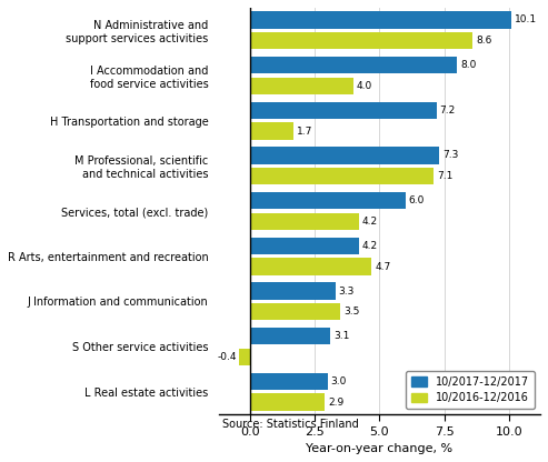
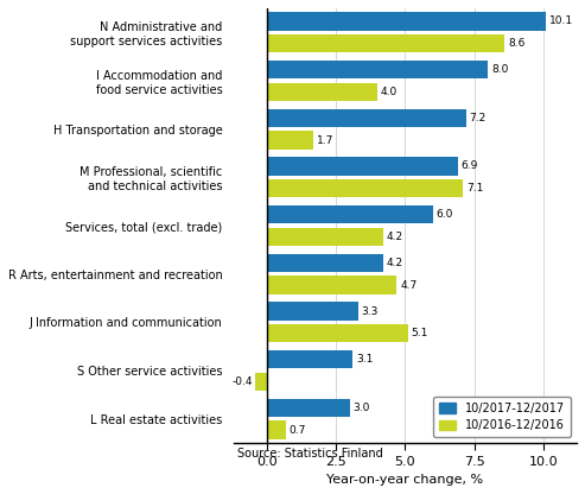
10/2017-12/2017/M Professional, scientific and technical activities: 7.3 -> 6.9
10/2016-12/2016/J Information and communication: 3.5 -> 5.1
10/2016-12/2016/L Real estate activities: 2.9 -> 0.7
